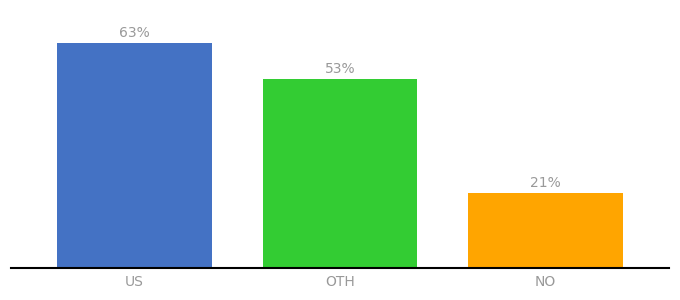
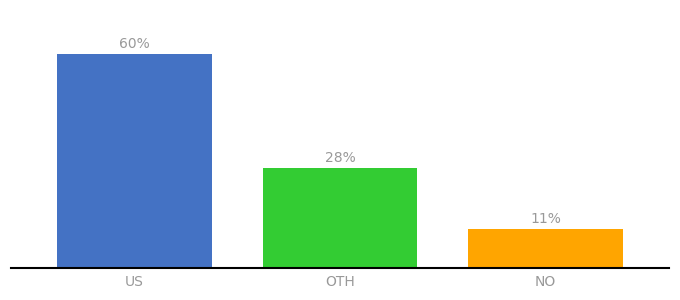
US: 63% -> 60%
OTH: 53% -> 28%
NO: 21% -> 11%
